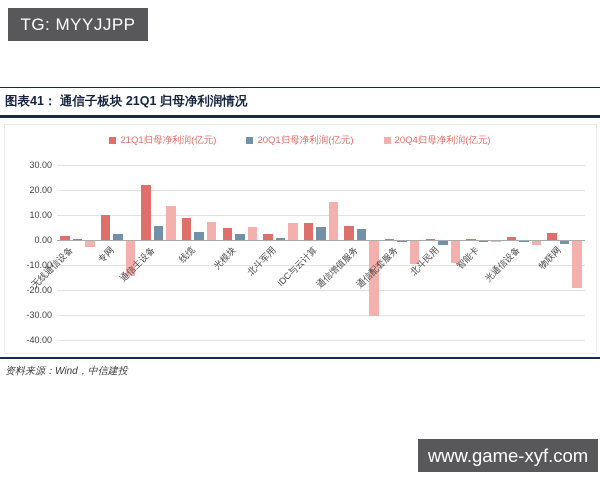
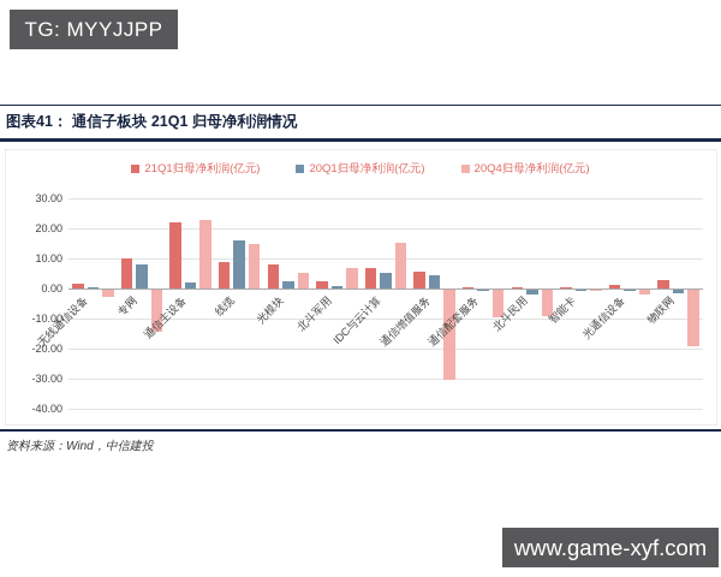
20Q1归母净利润(亿元)/专网: 2 -> 8
20Q1归母净利润(亿元)/通信主设备: 6 -> 2
20Q4归母净利润(亿元)/通信主设备: 14 -> 23
20Q1归母净利润(亿元)/线缆: 3 -> 16
20Q4归母净利润(亿元)/线缆: 7 -> 15
21Q1归母净利润(亿元)/光模块: 5 -> 8
